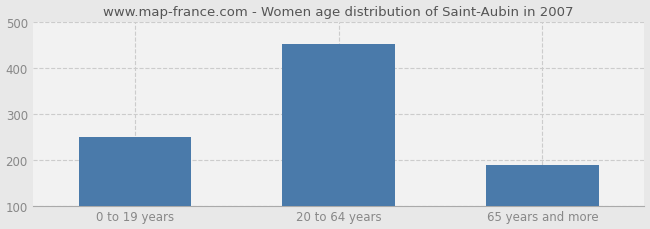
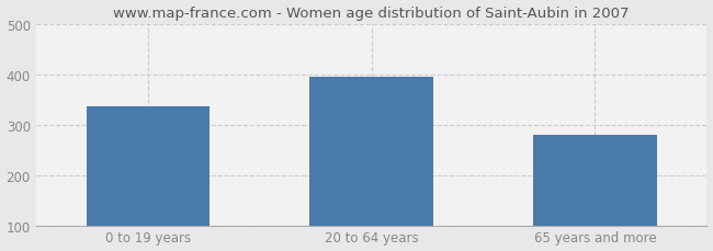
0 to 19 years: 248 -> 335
20 to 64 years: 452 -> 395
65 years and more: 188 -> 280
